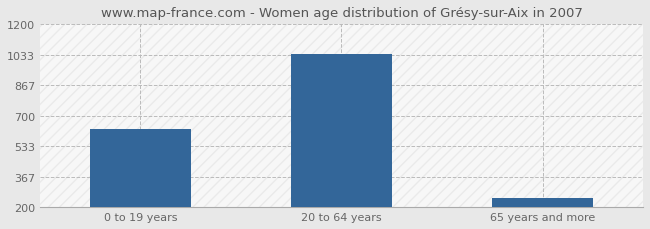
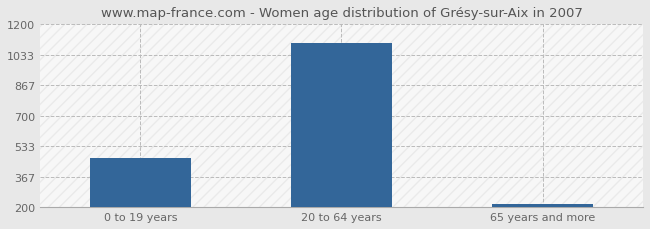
0 to 19 years: 630 -> 470
20 to 64 years: 1040 -> 1100
65 years and more: 250 -> 220
